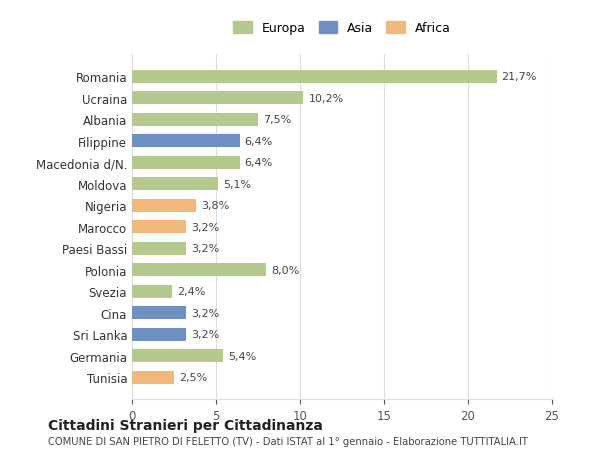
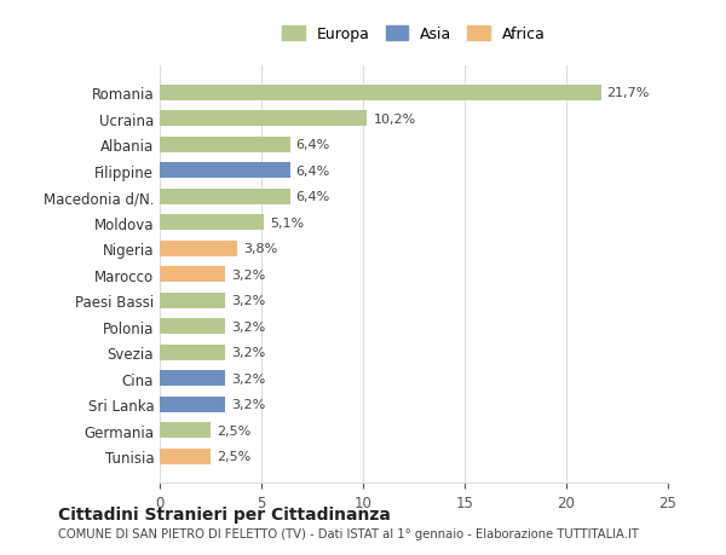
Albania: 7,5% -> 6,4%
Polonia: 8,0% -> 3,2%
Svezia: 2,4% -> 3,2%
Germania: 5,4% -> 2,5%
